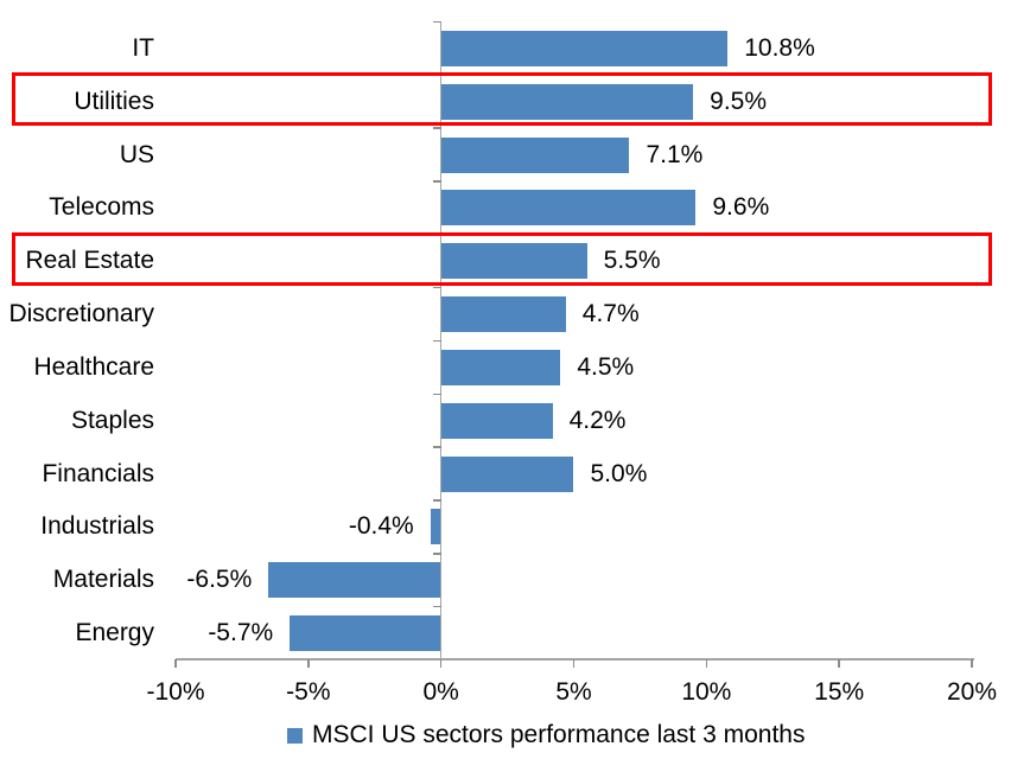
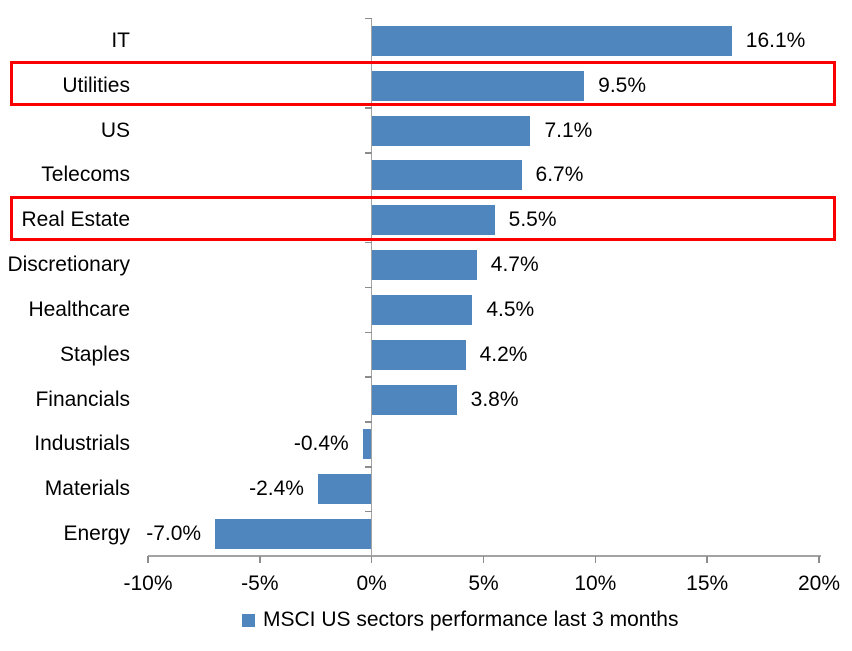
IT: 10.8% -> 16.1%
Telecoms: 9.6% -> 6.7%
Financials: 5.0% -> 3.8%
Materials: -6.5% -> -2.4%
Energy: -5.7% -> -7.0%
